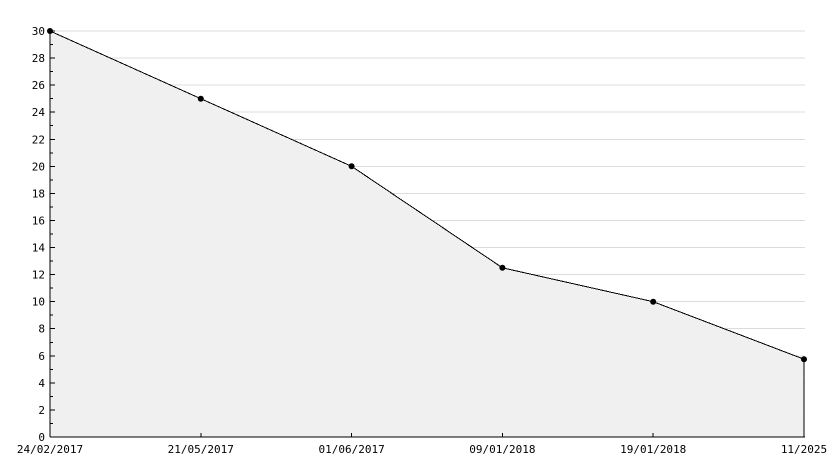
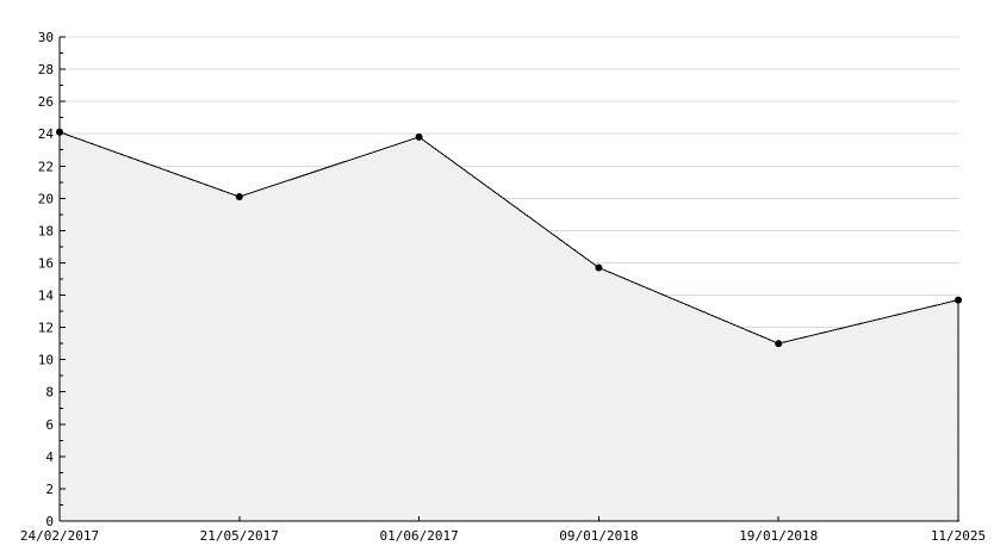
24/02/2017: 30.0 -> 24.1
21/05/2017: 25.0 -> 20.1
01/06/2017: 20.0 -> 23.8
09/01/2018: 12.5 -> 15.7
19/01/2018: 10.0 -> 11.0
11/2025: 5.8 -> 13.7
